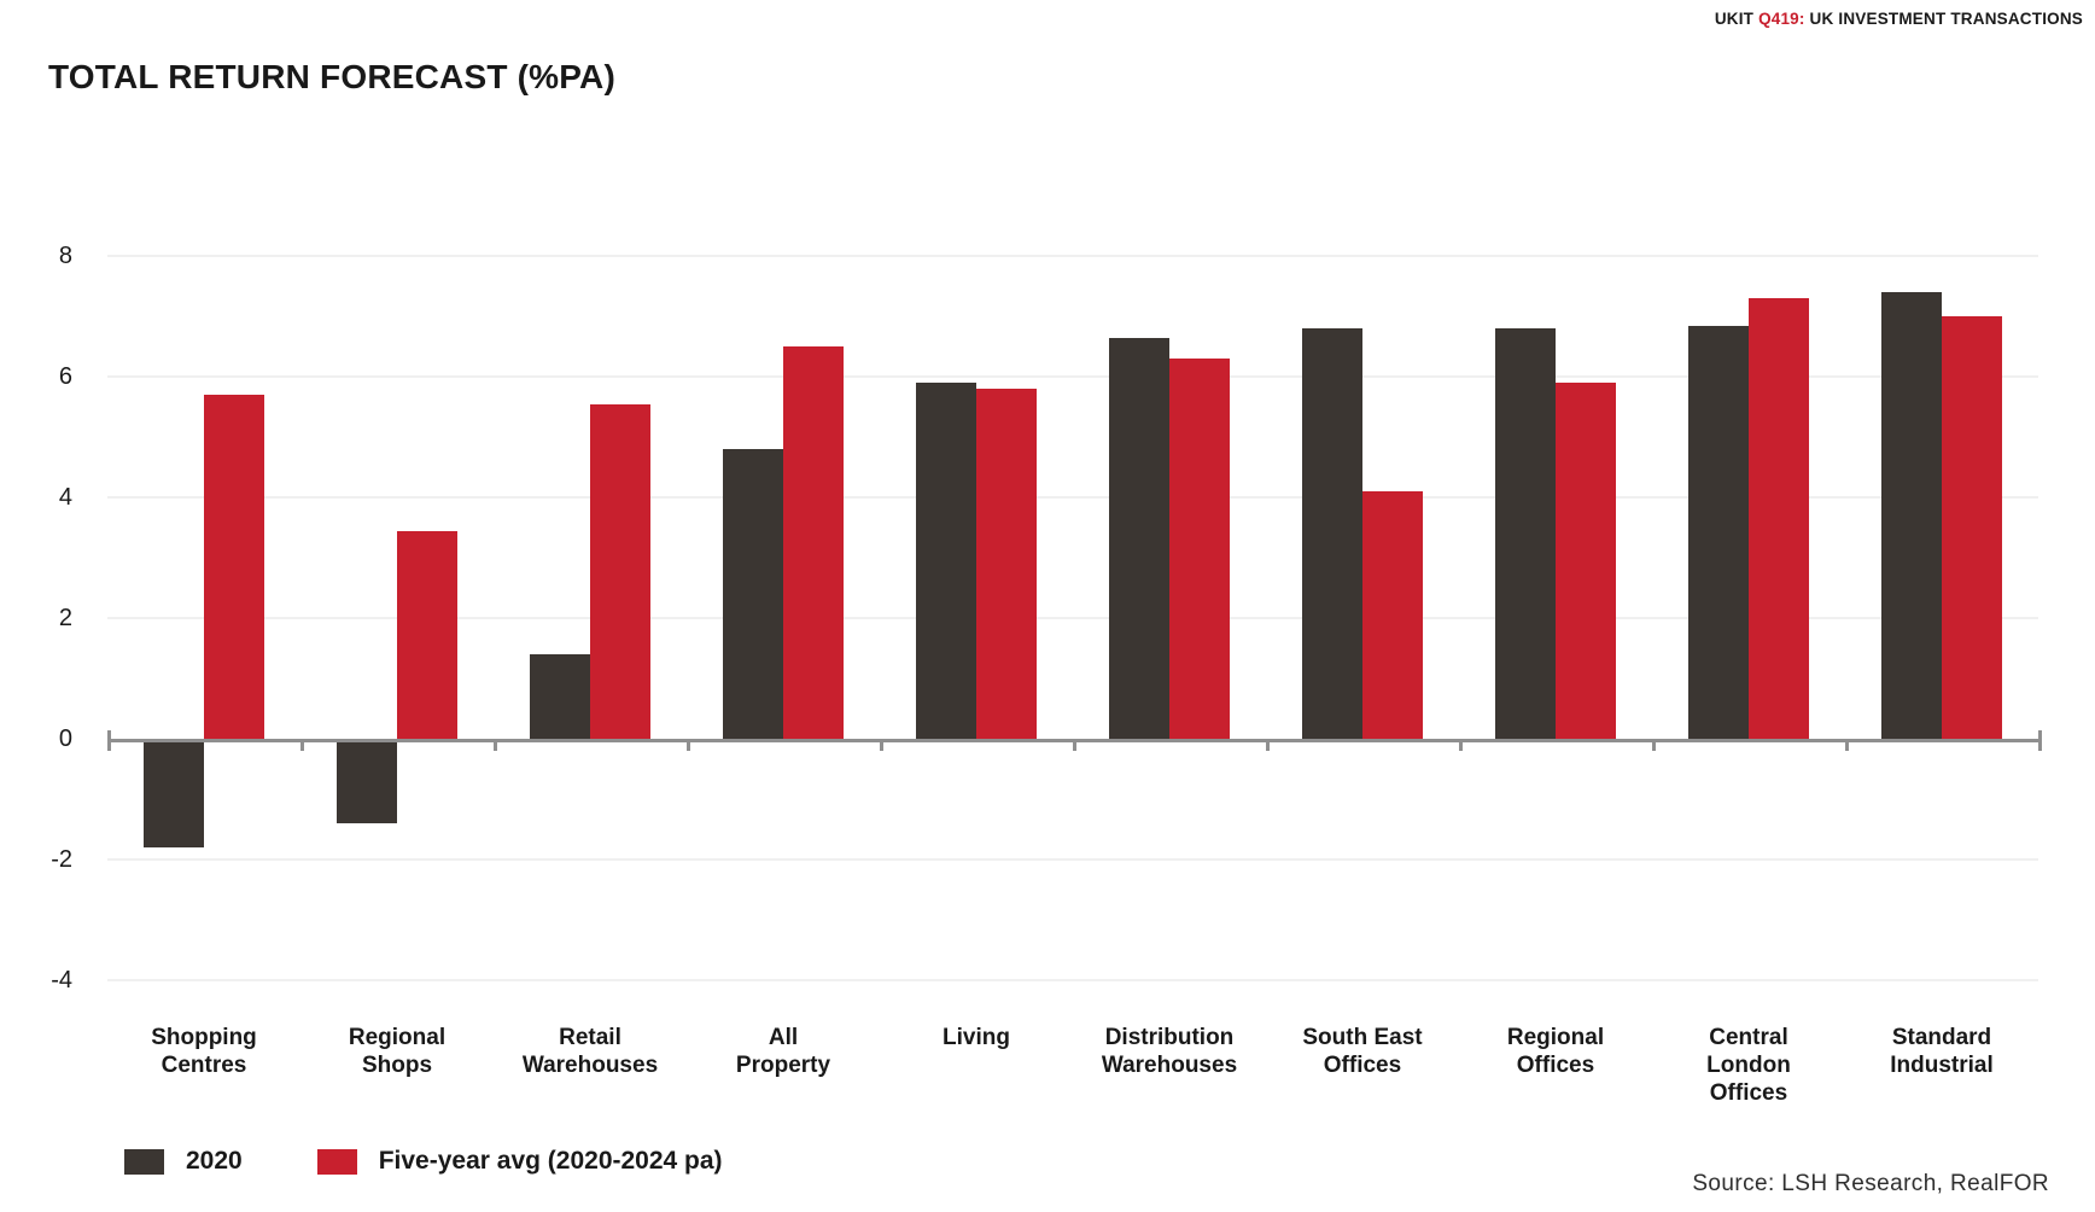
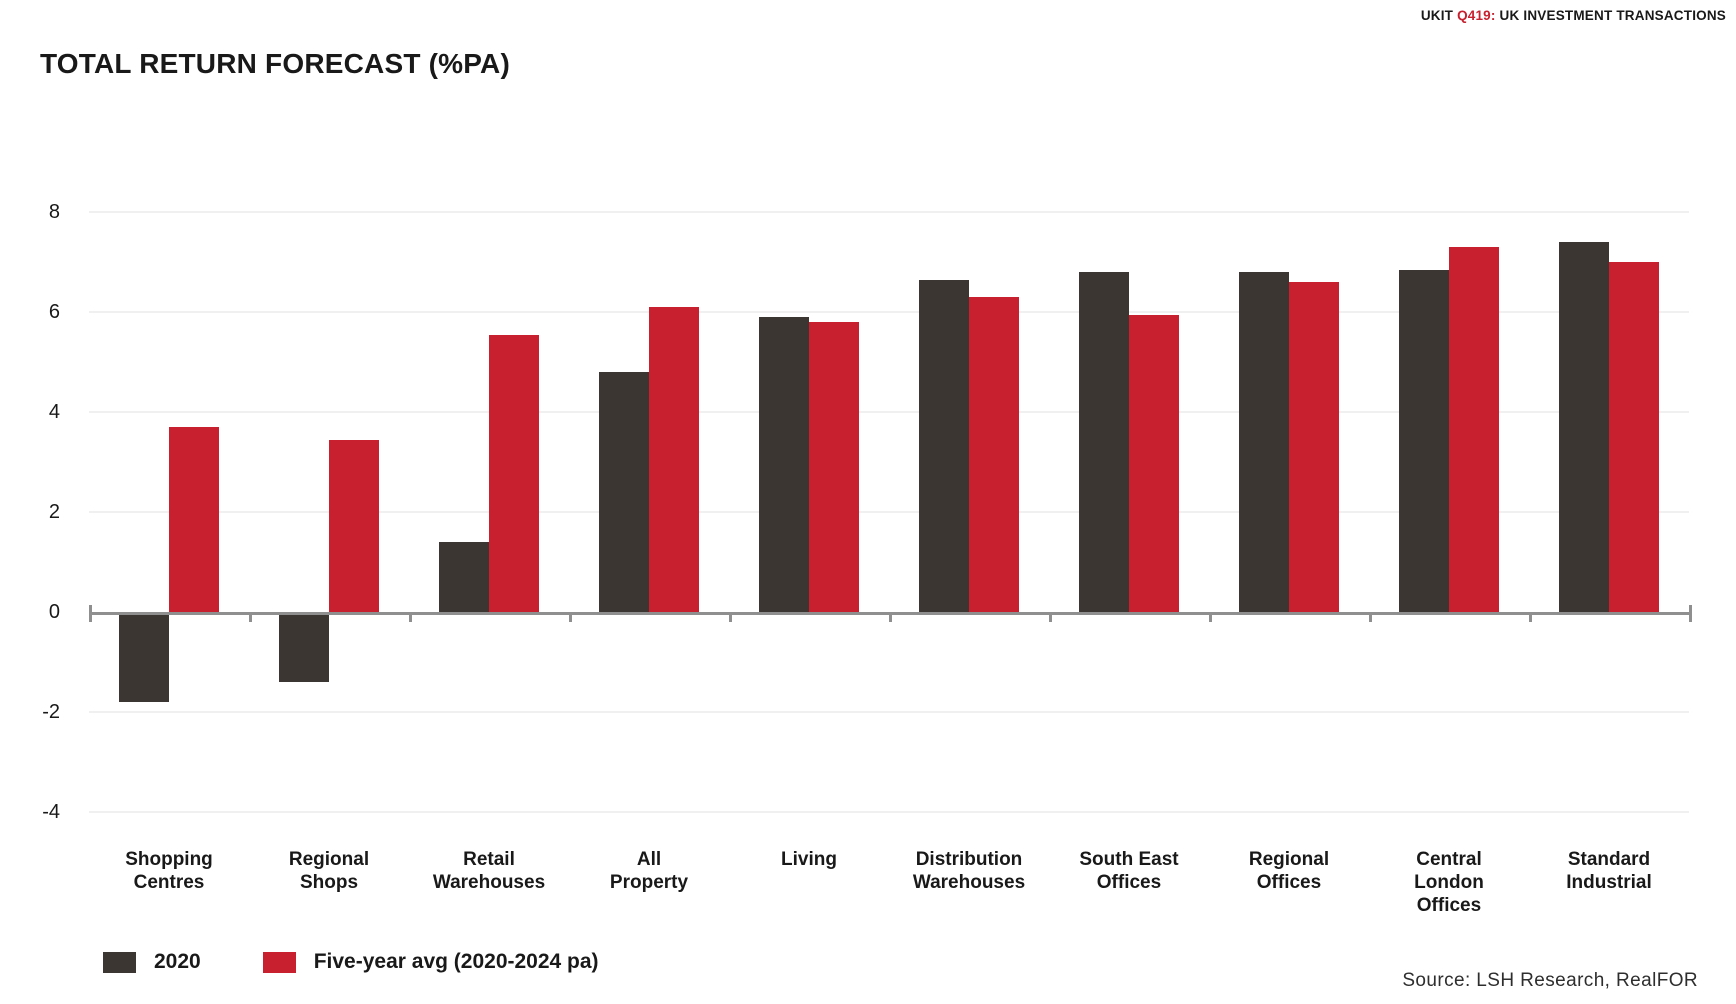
Five-year avg (2020-2024 pa)/Shopping Centres: 5.7 -> 3.7
Five-year avg (2020-2024 pa)/All Property: 6.5 -> 6.1
Five-year avg (2020-2024 pa)/South East Offices: 4.1 -> 6.0
Five-year avg (2020-2024 pa)/Regional Offices: 5.9 -> 6.6
